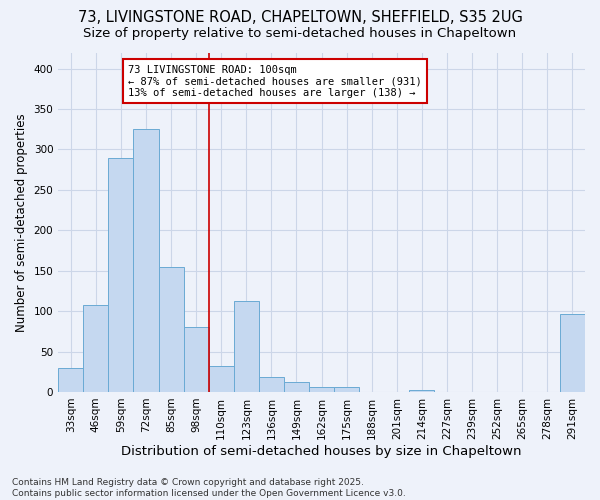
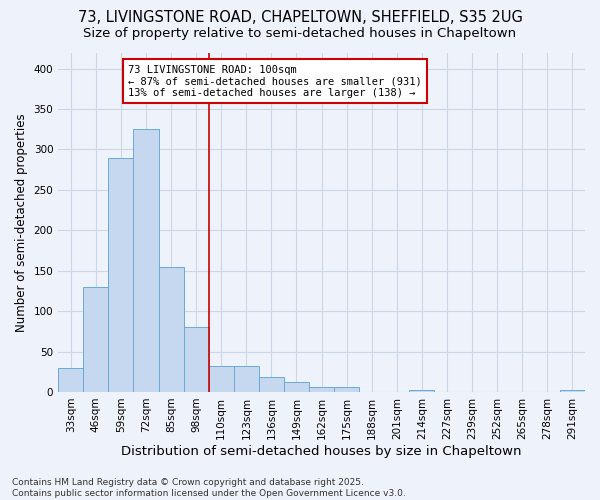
46sqm: 108 -> 130
123sqm: 112 -> 32
291sqm: 96 -> 3
